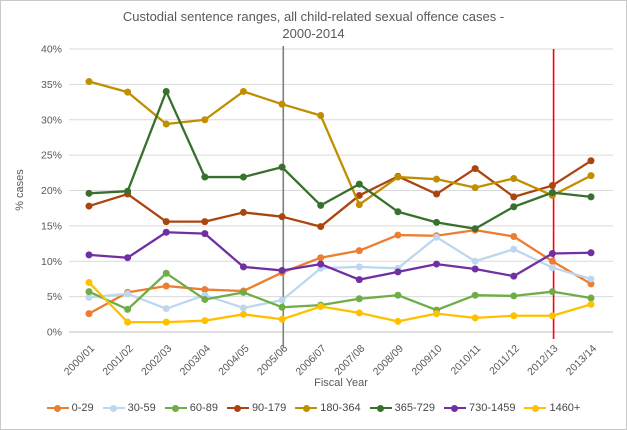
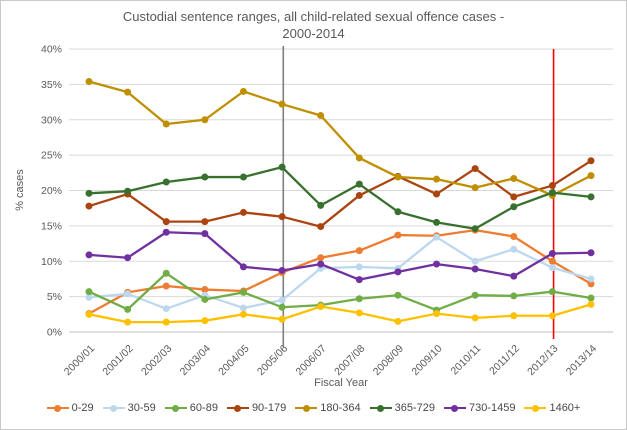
1460+/2000/01: 7% -> 2%
365-729/2002/03: 34% -> 21%
180-364/2007/08: 18% -> 25%
